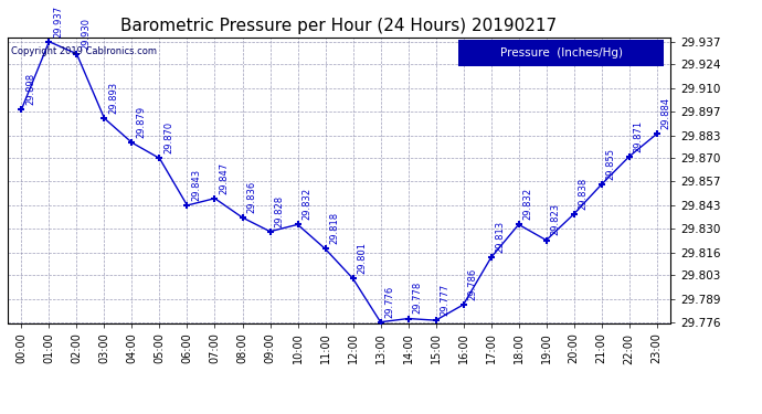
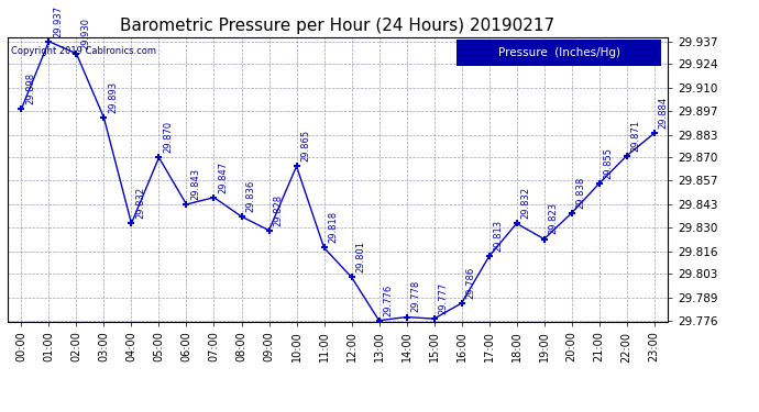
04:00: 29.879 -> 29.832
10:00: 29.832 -> 29.865
